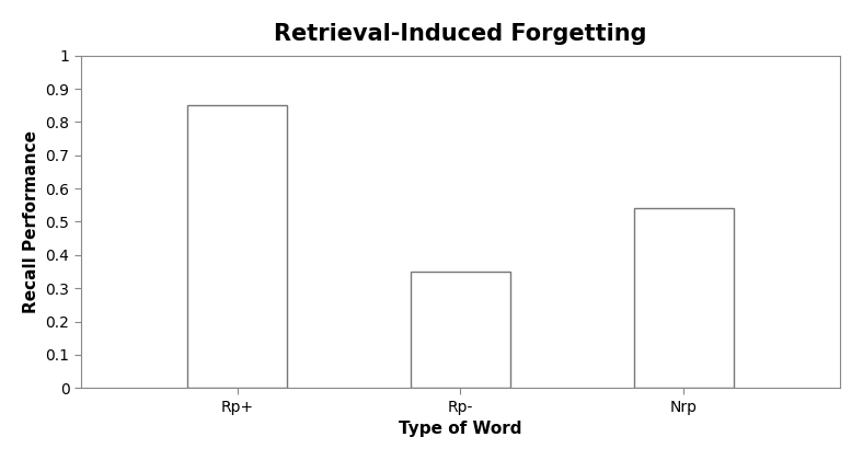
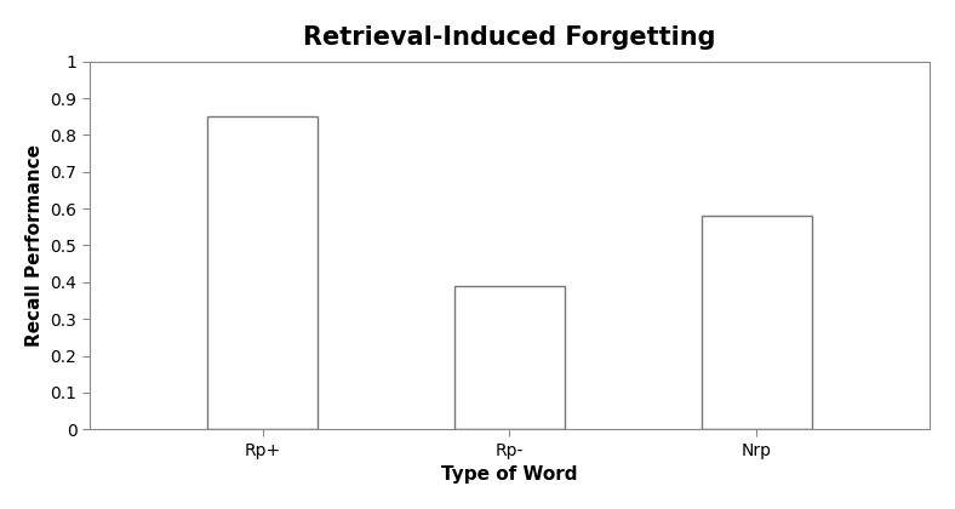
Rp-: 0.35 -> 0.39
Nrp: 0.54 -> 0.58
